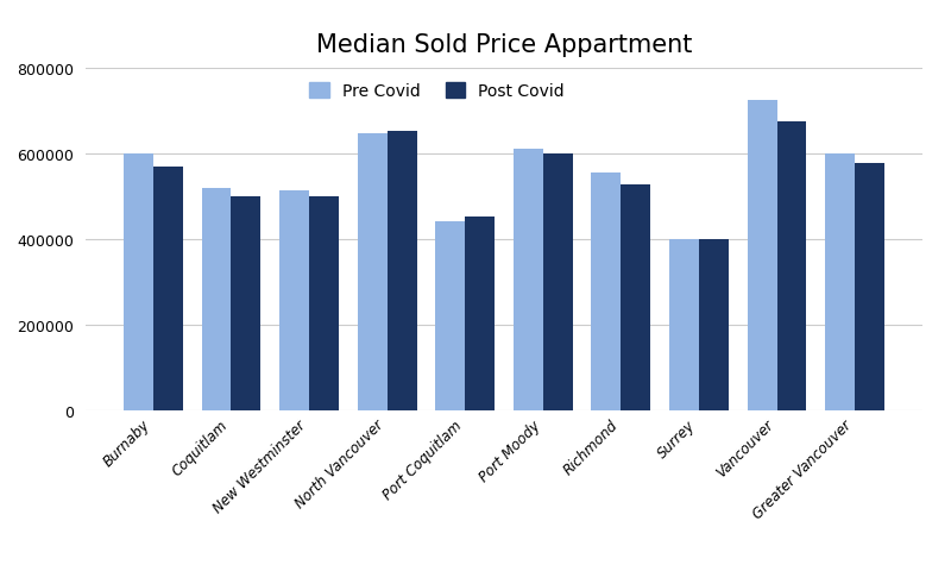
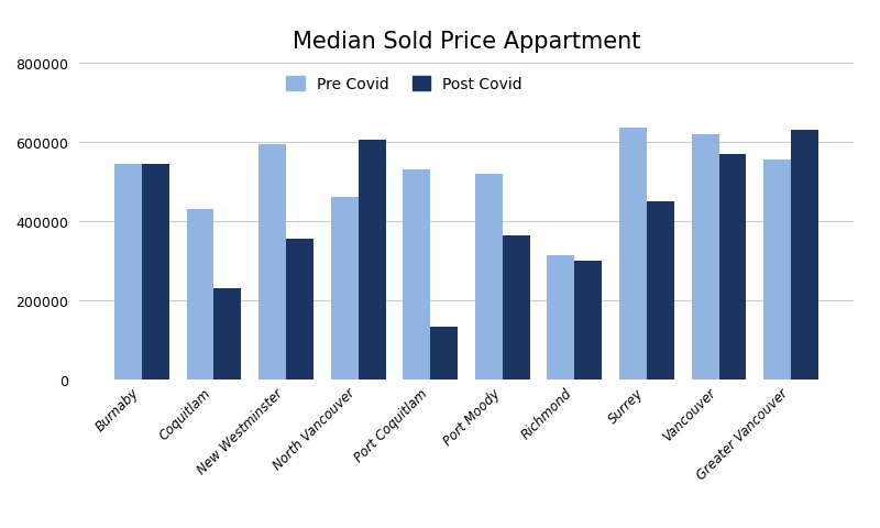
Pre Covid/Burnaby: 600000 -> 545000
Post Covid/Burnaby: 570000 -> 545000
Pre Covid/Coquitlam: 520000 -> 430000
Post Covid/Coquitlam: 500000 -> 230000
Pre Covid/New Westminster: 515000 -> 595000
Post Covid/New Westminster: 500000 -> 355000
Pre Covid/North Vancouver: 648000 -> 460000
Post Covid/North Vancouver: 652000 -> 605000
Pre Covid/Port Coquitlam: 443000 -> 530000
Post Covid/Port Coquitlam: 453000 -> 135000
Pre Covid/Port Moody: 610000 -> 520000
Post Covid/Port Moody: 600000 -> 365000
Pre Covid/Richmond: 555000 -> 315000
Post Covid/Richmond: 527000 -> 300000
Pre Covid/Surrey: 400000 -> 635000
Post Covid/Surrey: 400000 -> 450000
Pre Covid/Vancouver: 725000 -> 620000
Post Covid/Vancouver: 675000 -> 570000
Pre Covid/Greater Vancouver: 600000 -> 555000
Post Covid/Greater Vancouver: 577000 -> 630000
